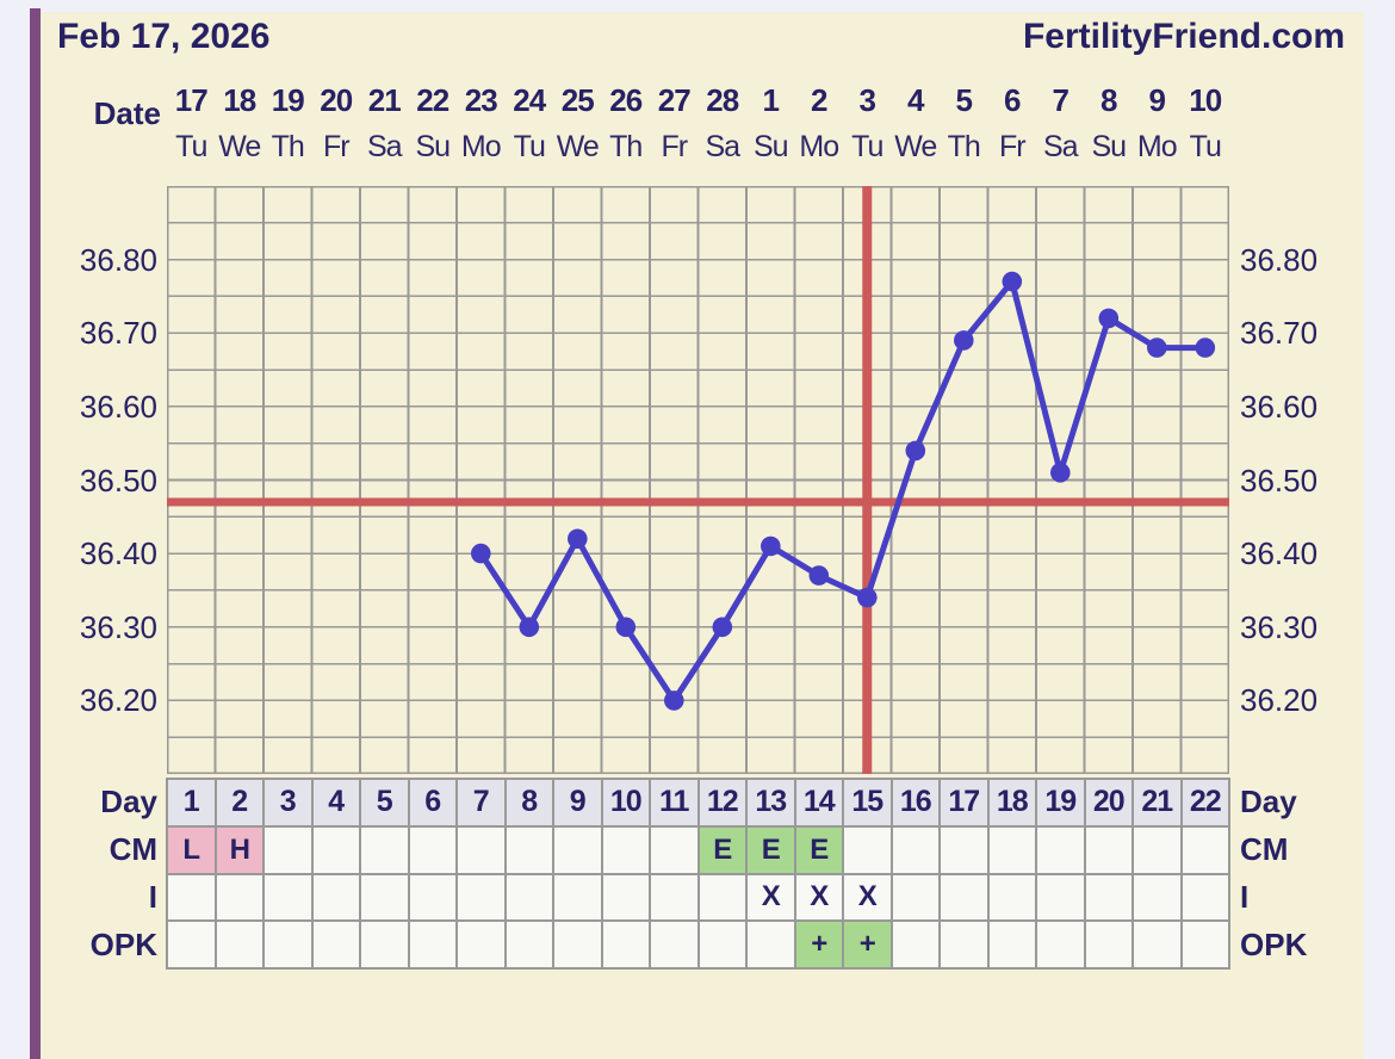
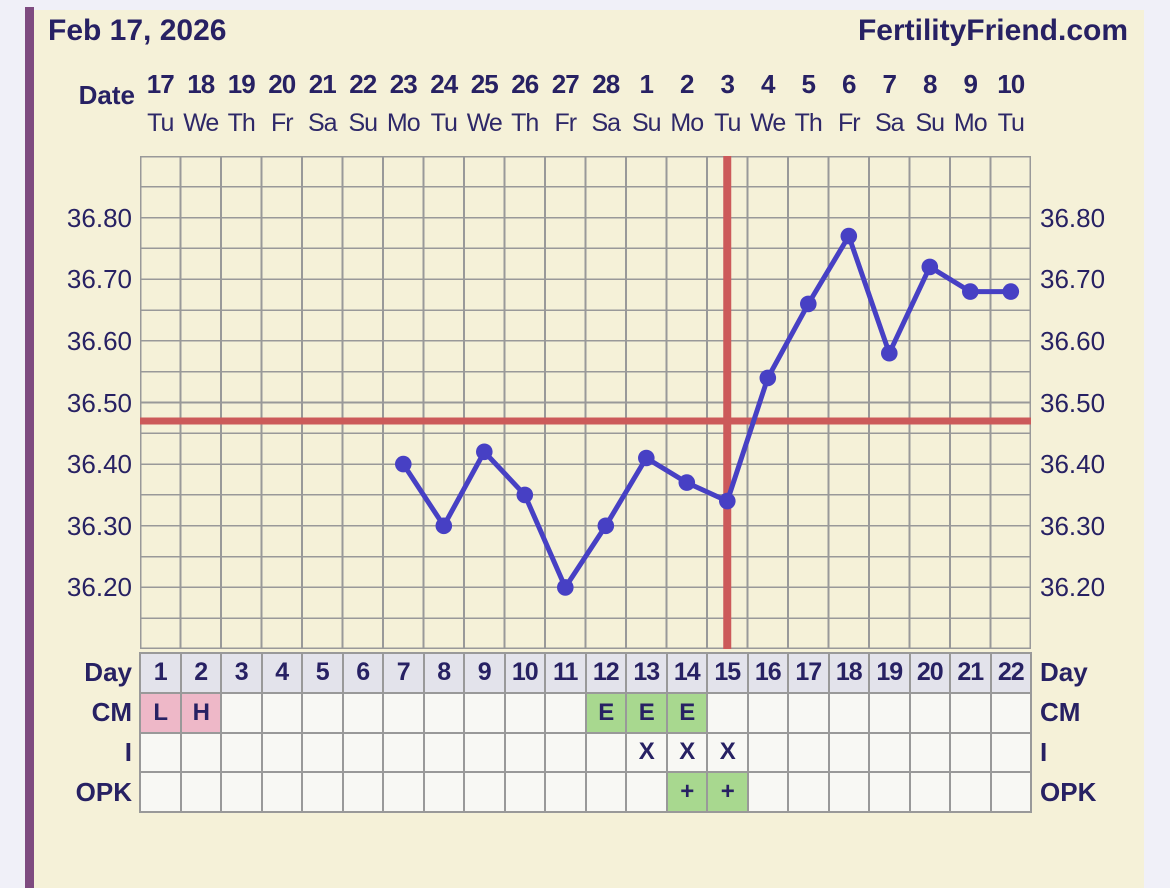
10: 36.30 -> 36.35
17: 36.69 -> 36.66
19: 36.51 -> 36.58
